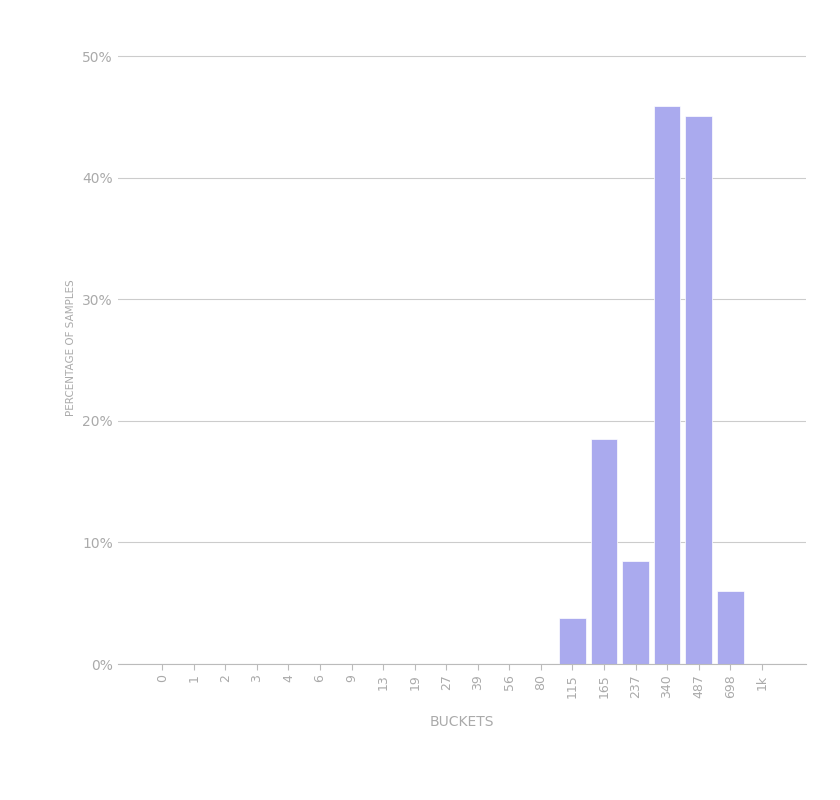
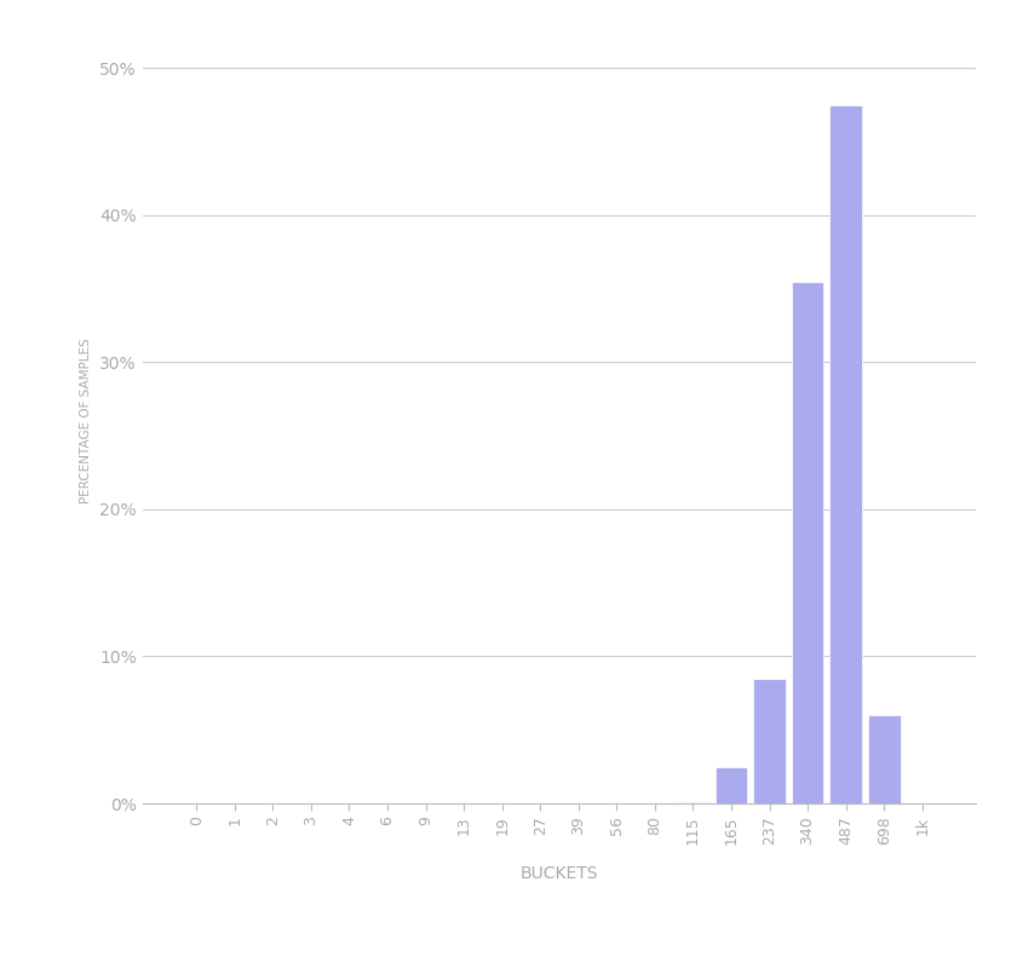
115: 3.8% -> 0.1%
165: 18.5% -> 2.5%
340: 45.9% -> 35.5%
487: 45.1% -> 47.5%
